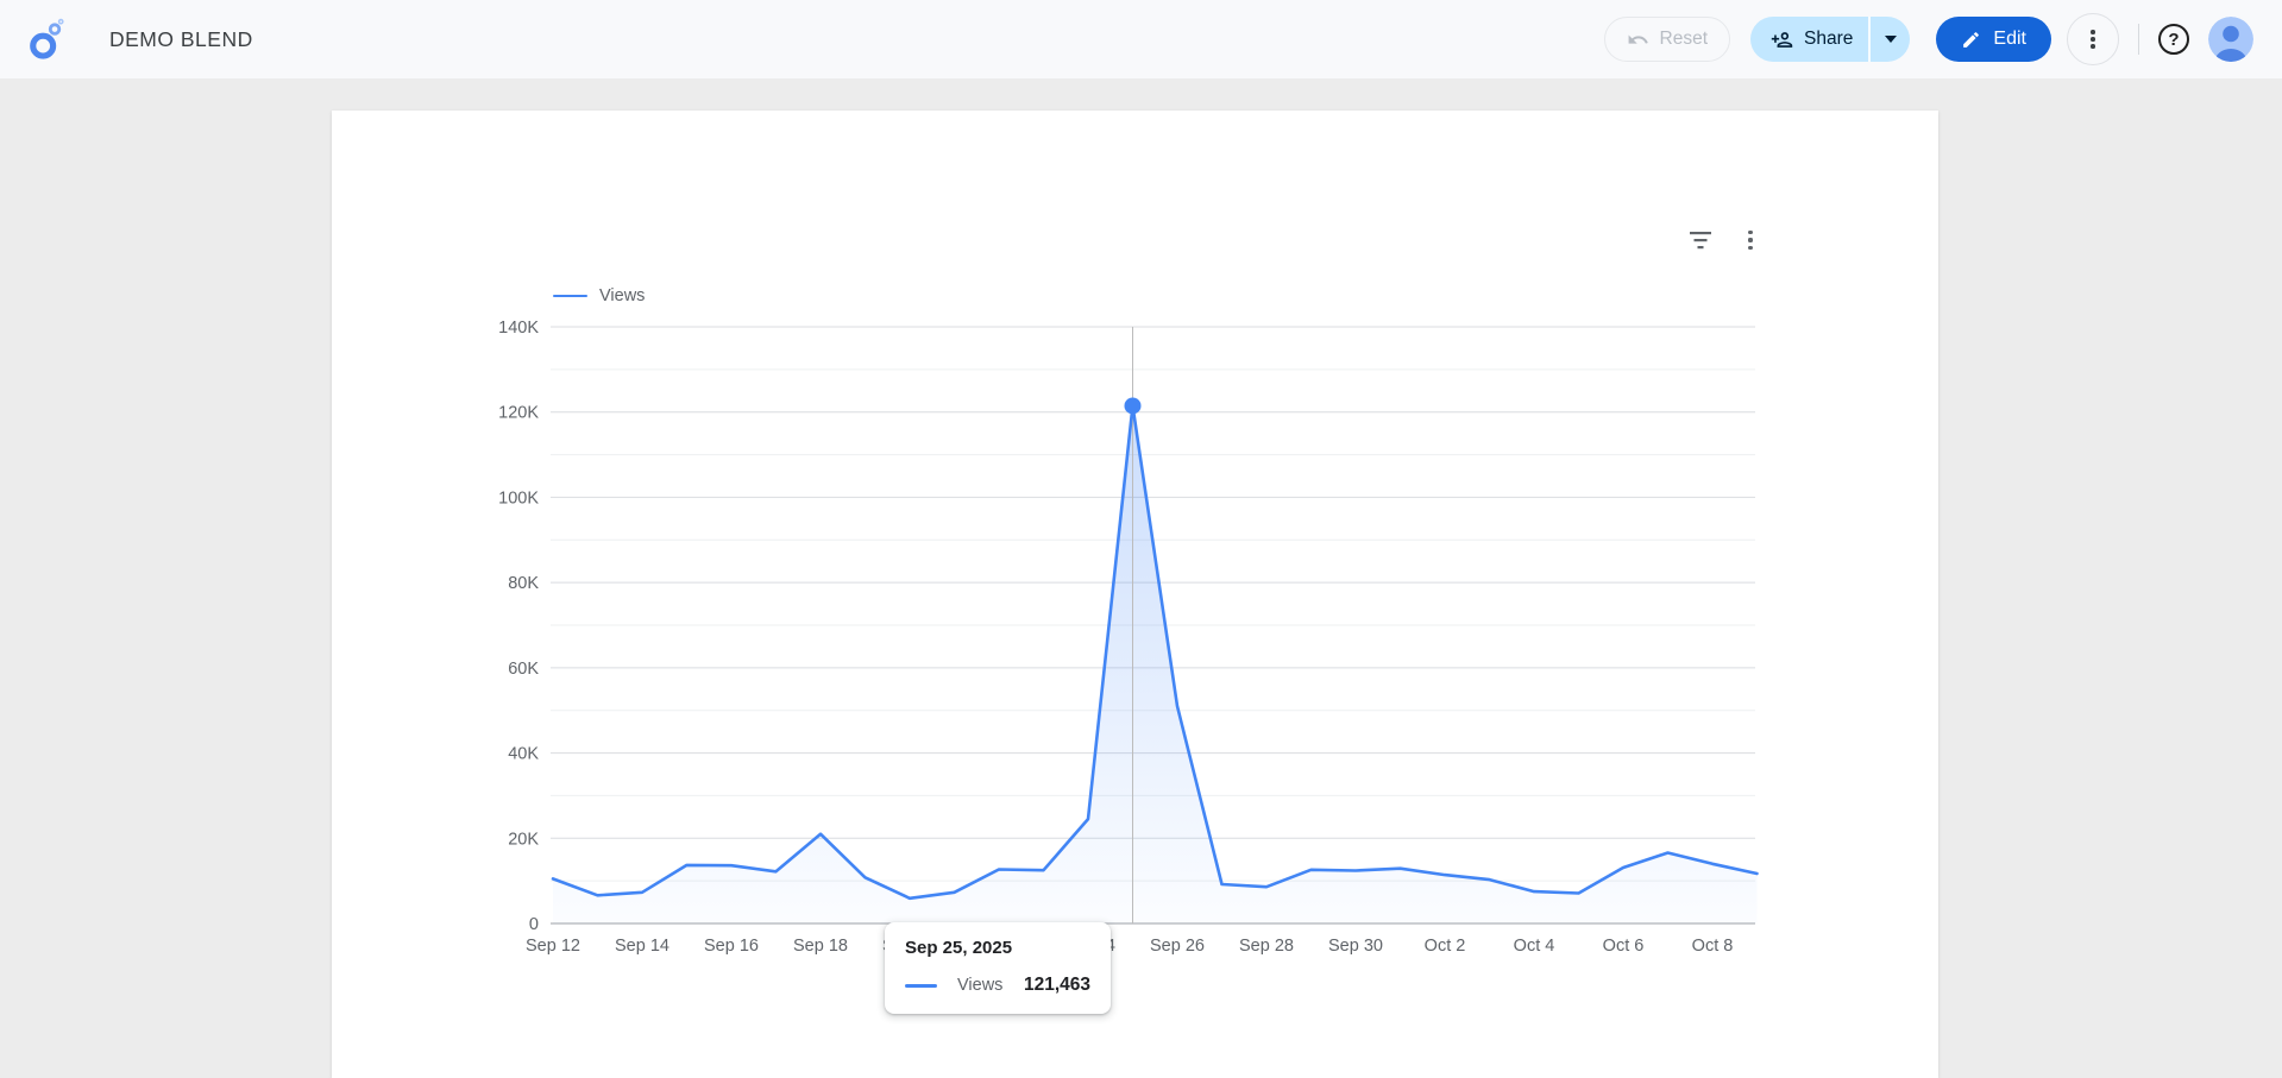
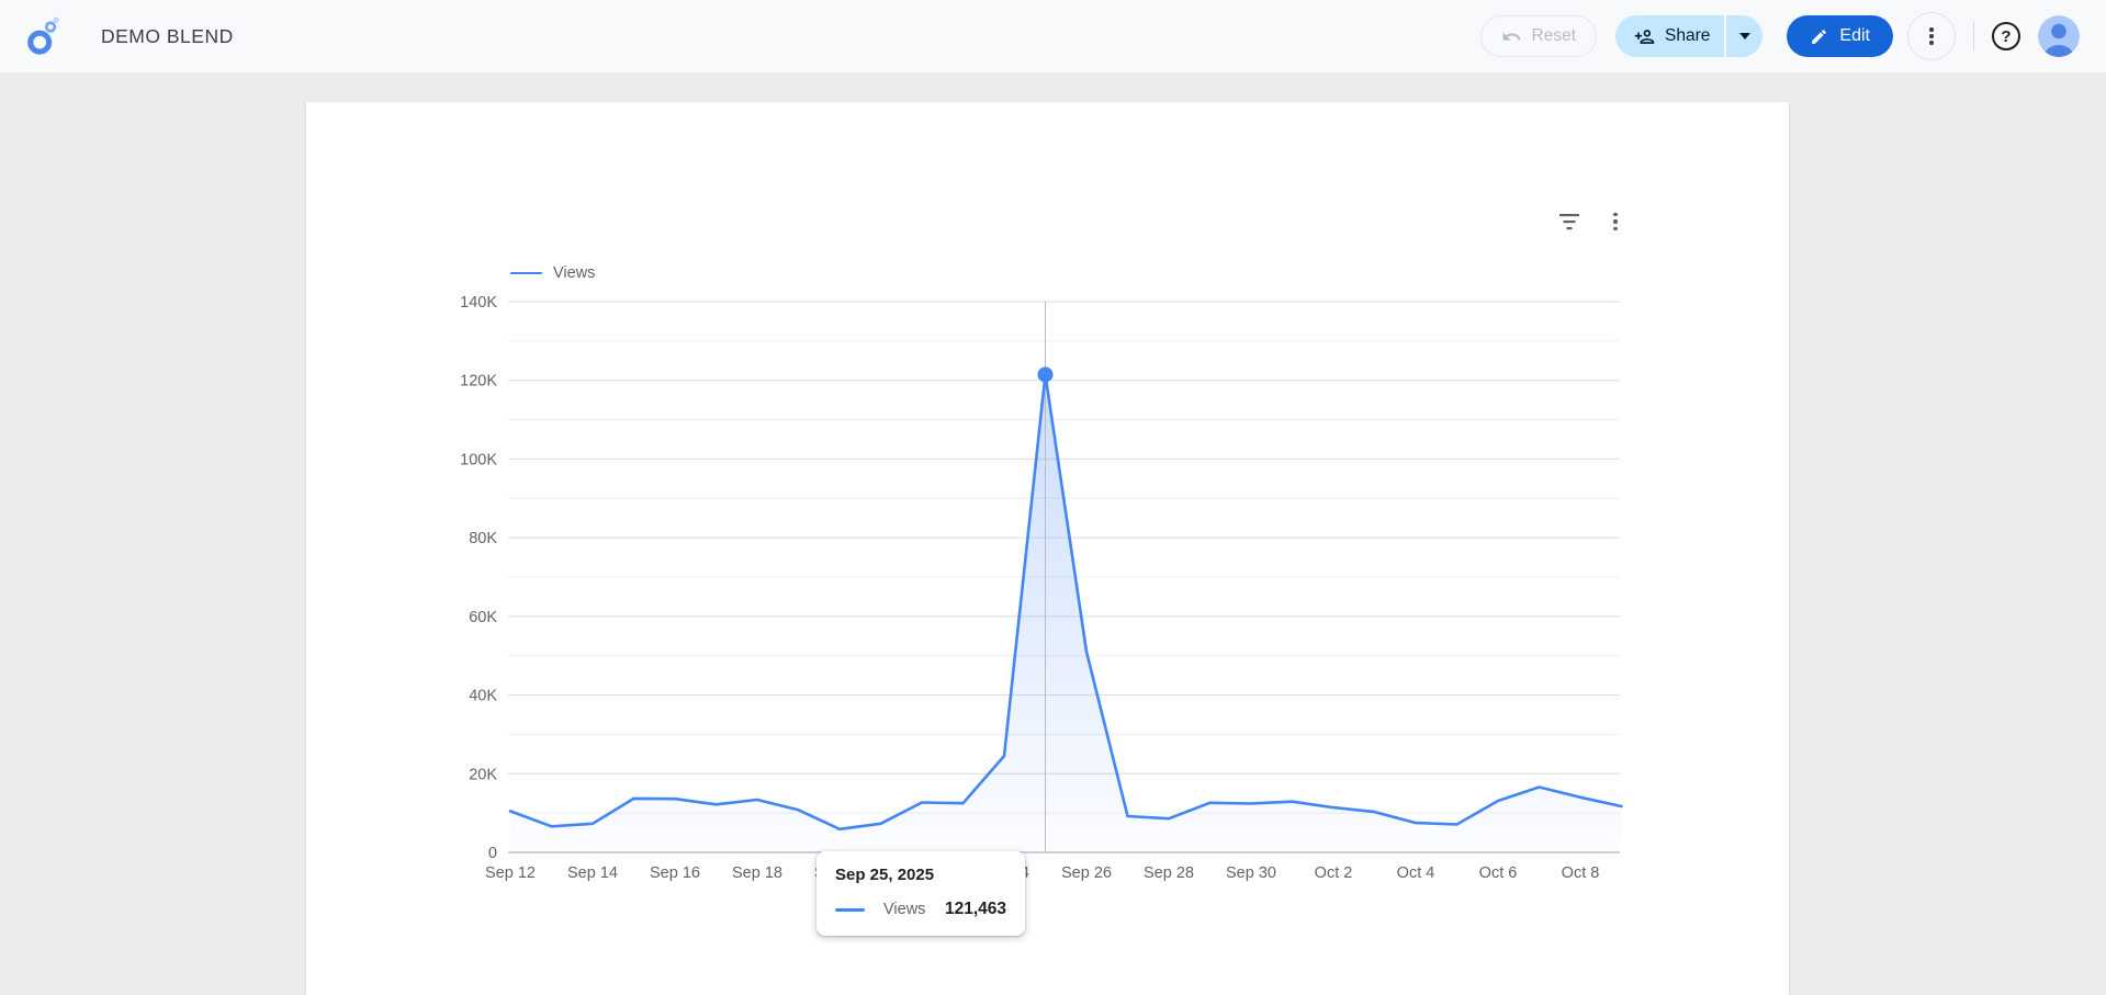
Sep 18: 21K -> 13K
